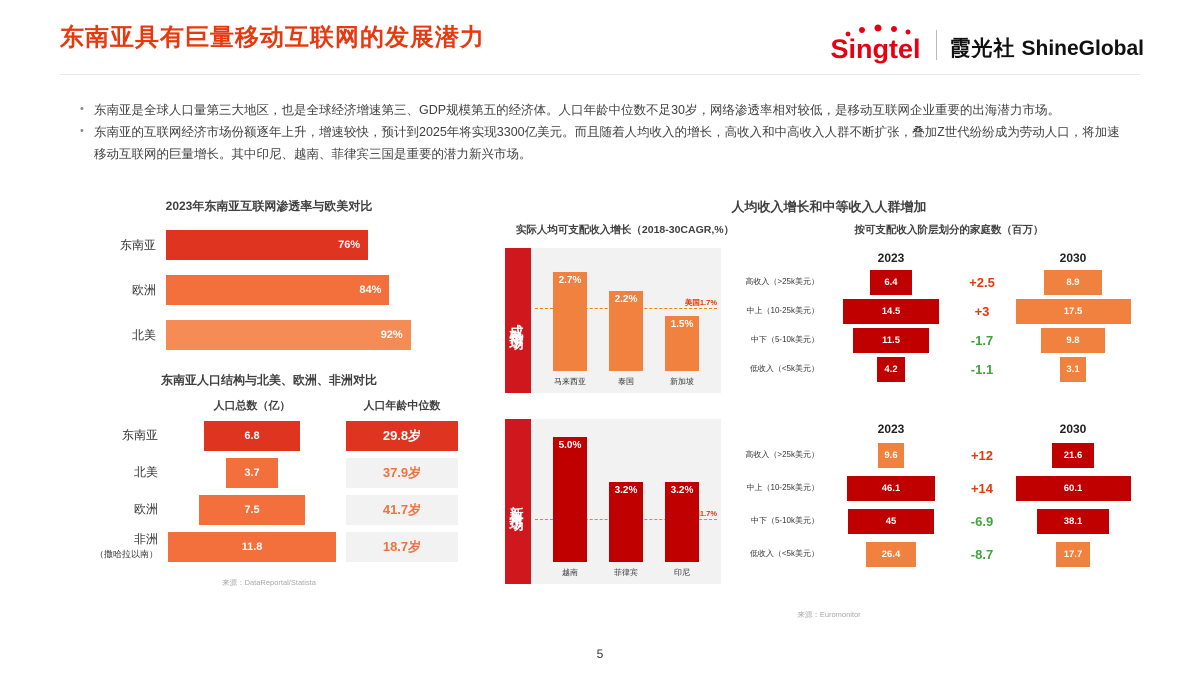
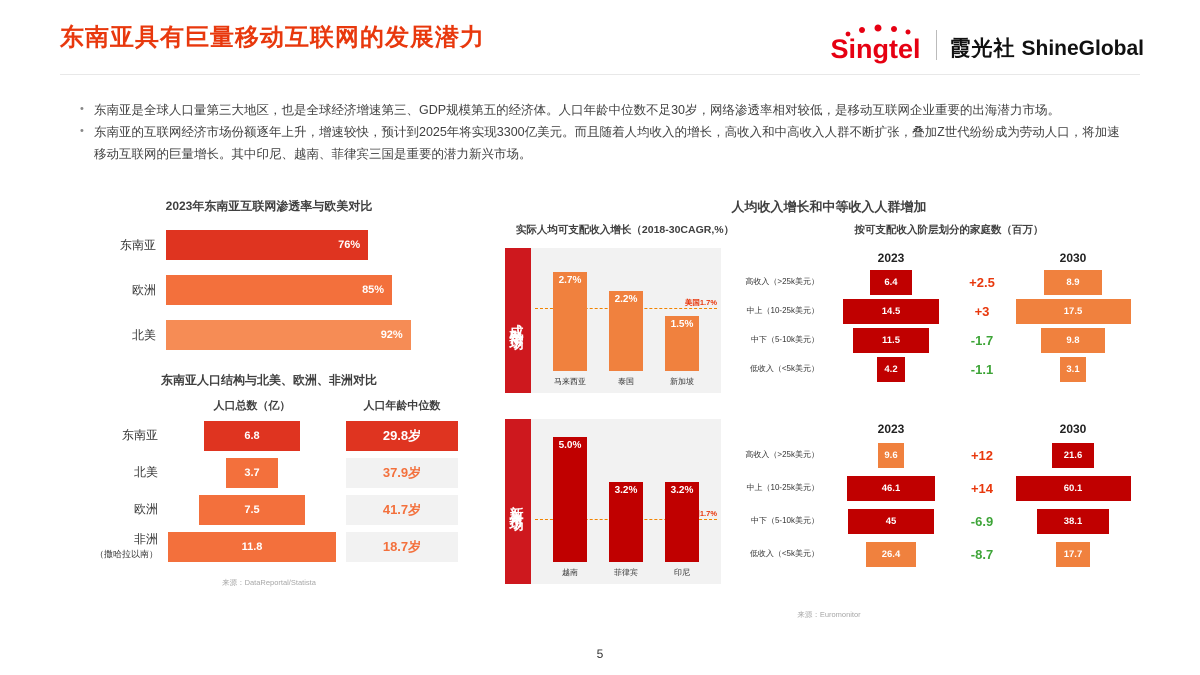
2023年东南亚互联网渗透率与欧美对比/欧洲: 84% -> 85%
